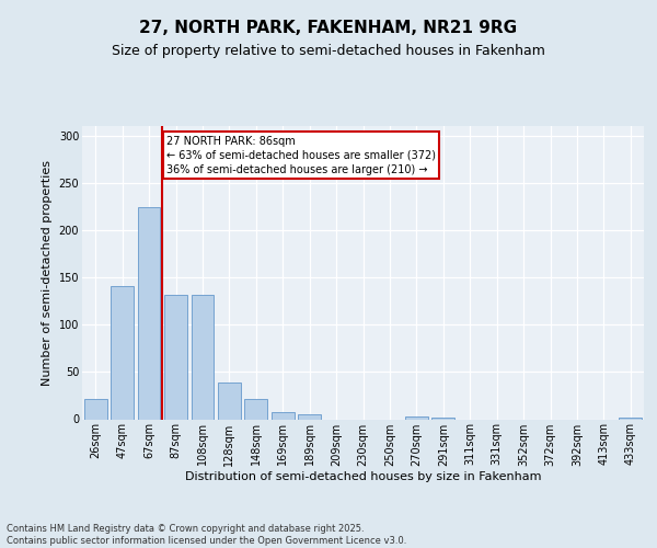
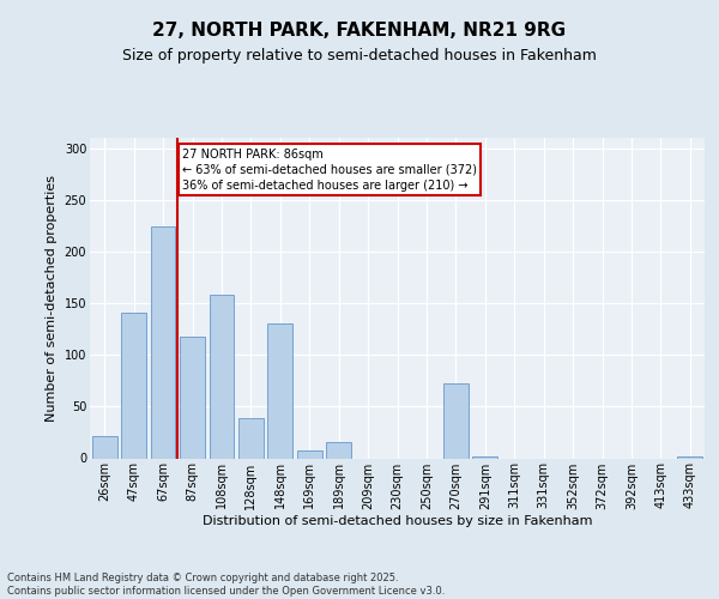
87sqm: 132 -> 118
108sqm: 132 -> 158
148sqm: 22 -> 130
189sqm: 5 -> 16
270sqm: 3 -> 72
